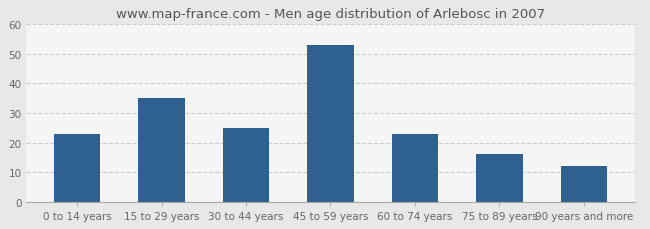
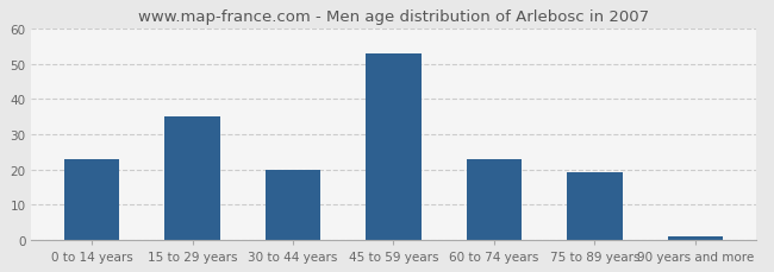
30 to 44 years: 25 -> 20
75 to 89 years: 16 -> 19
90 years and more: 12 -> 1
